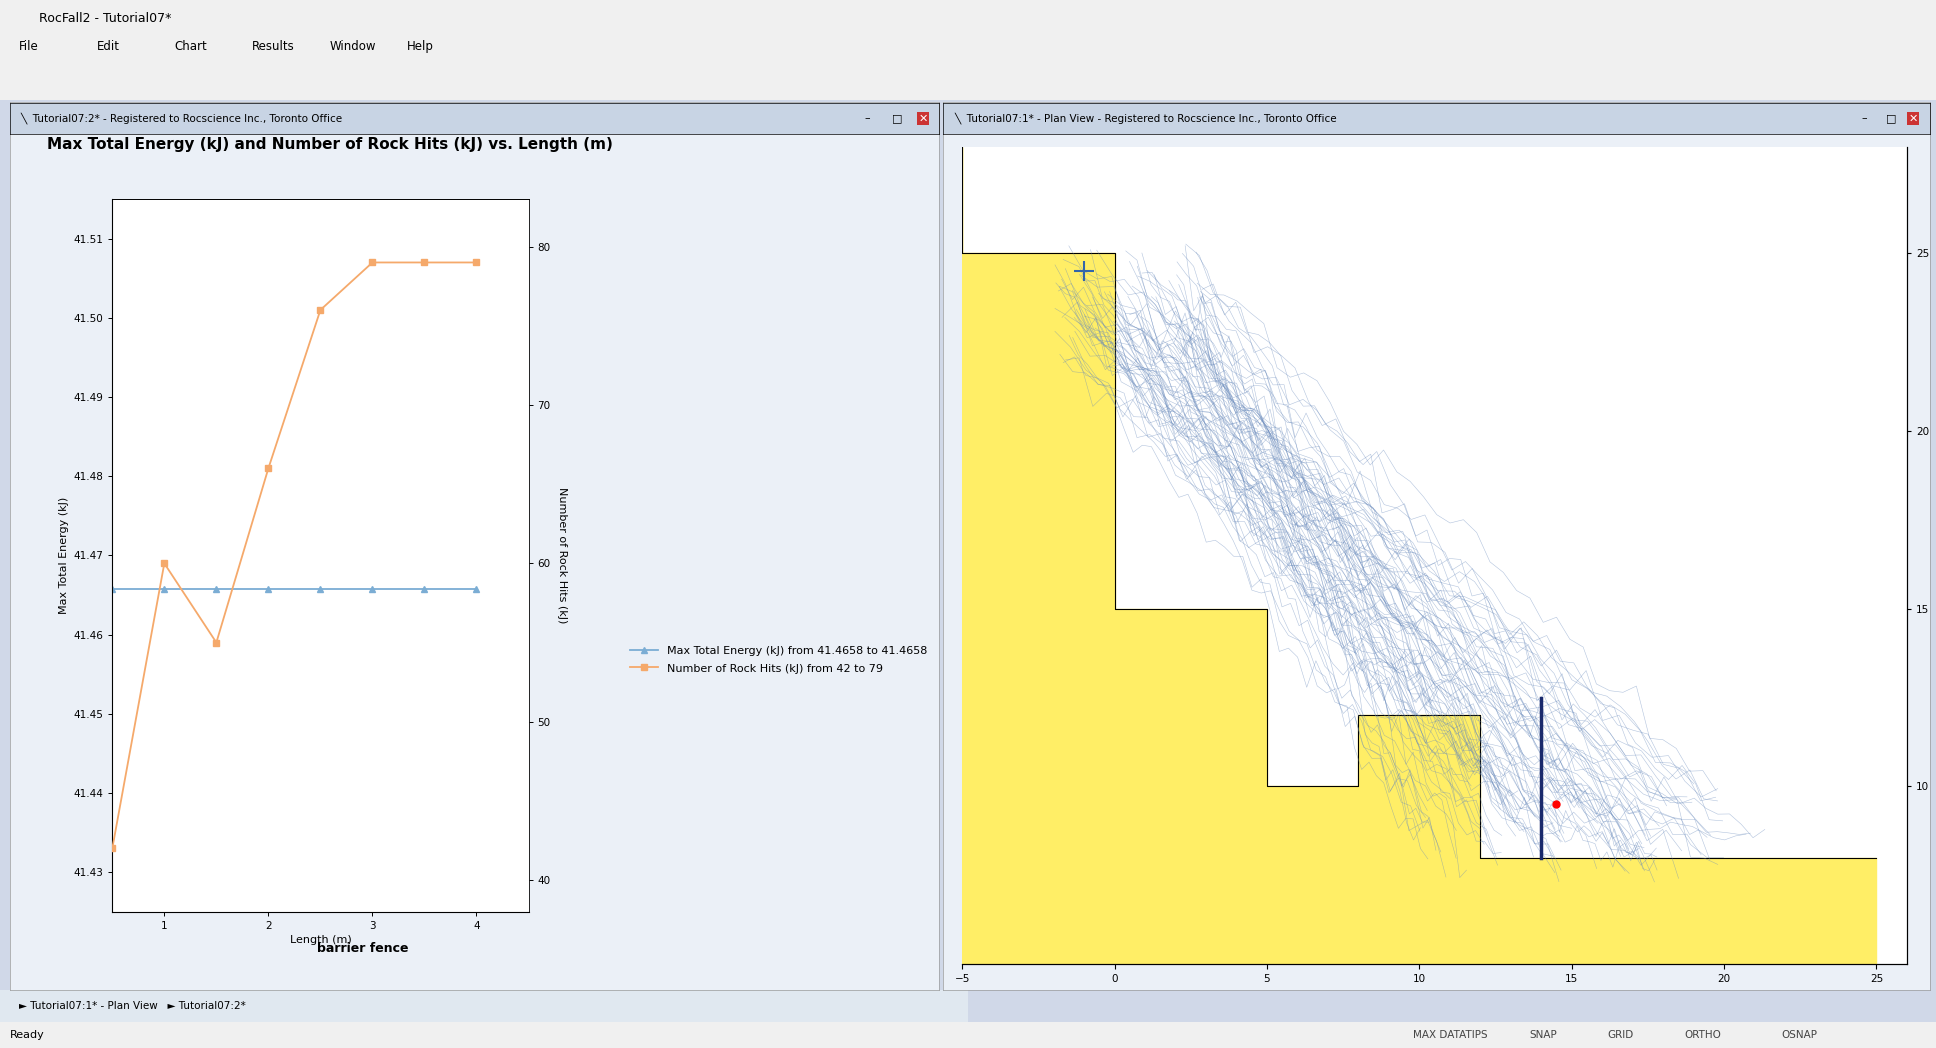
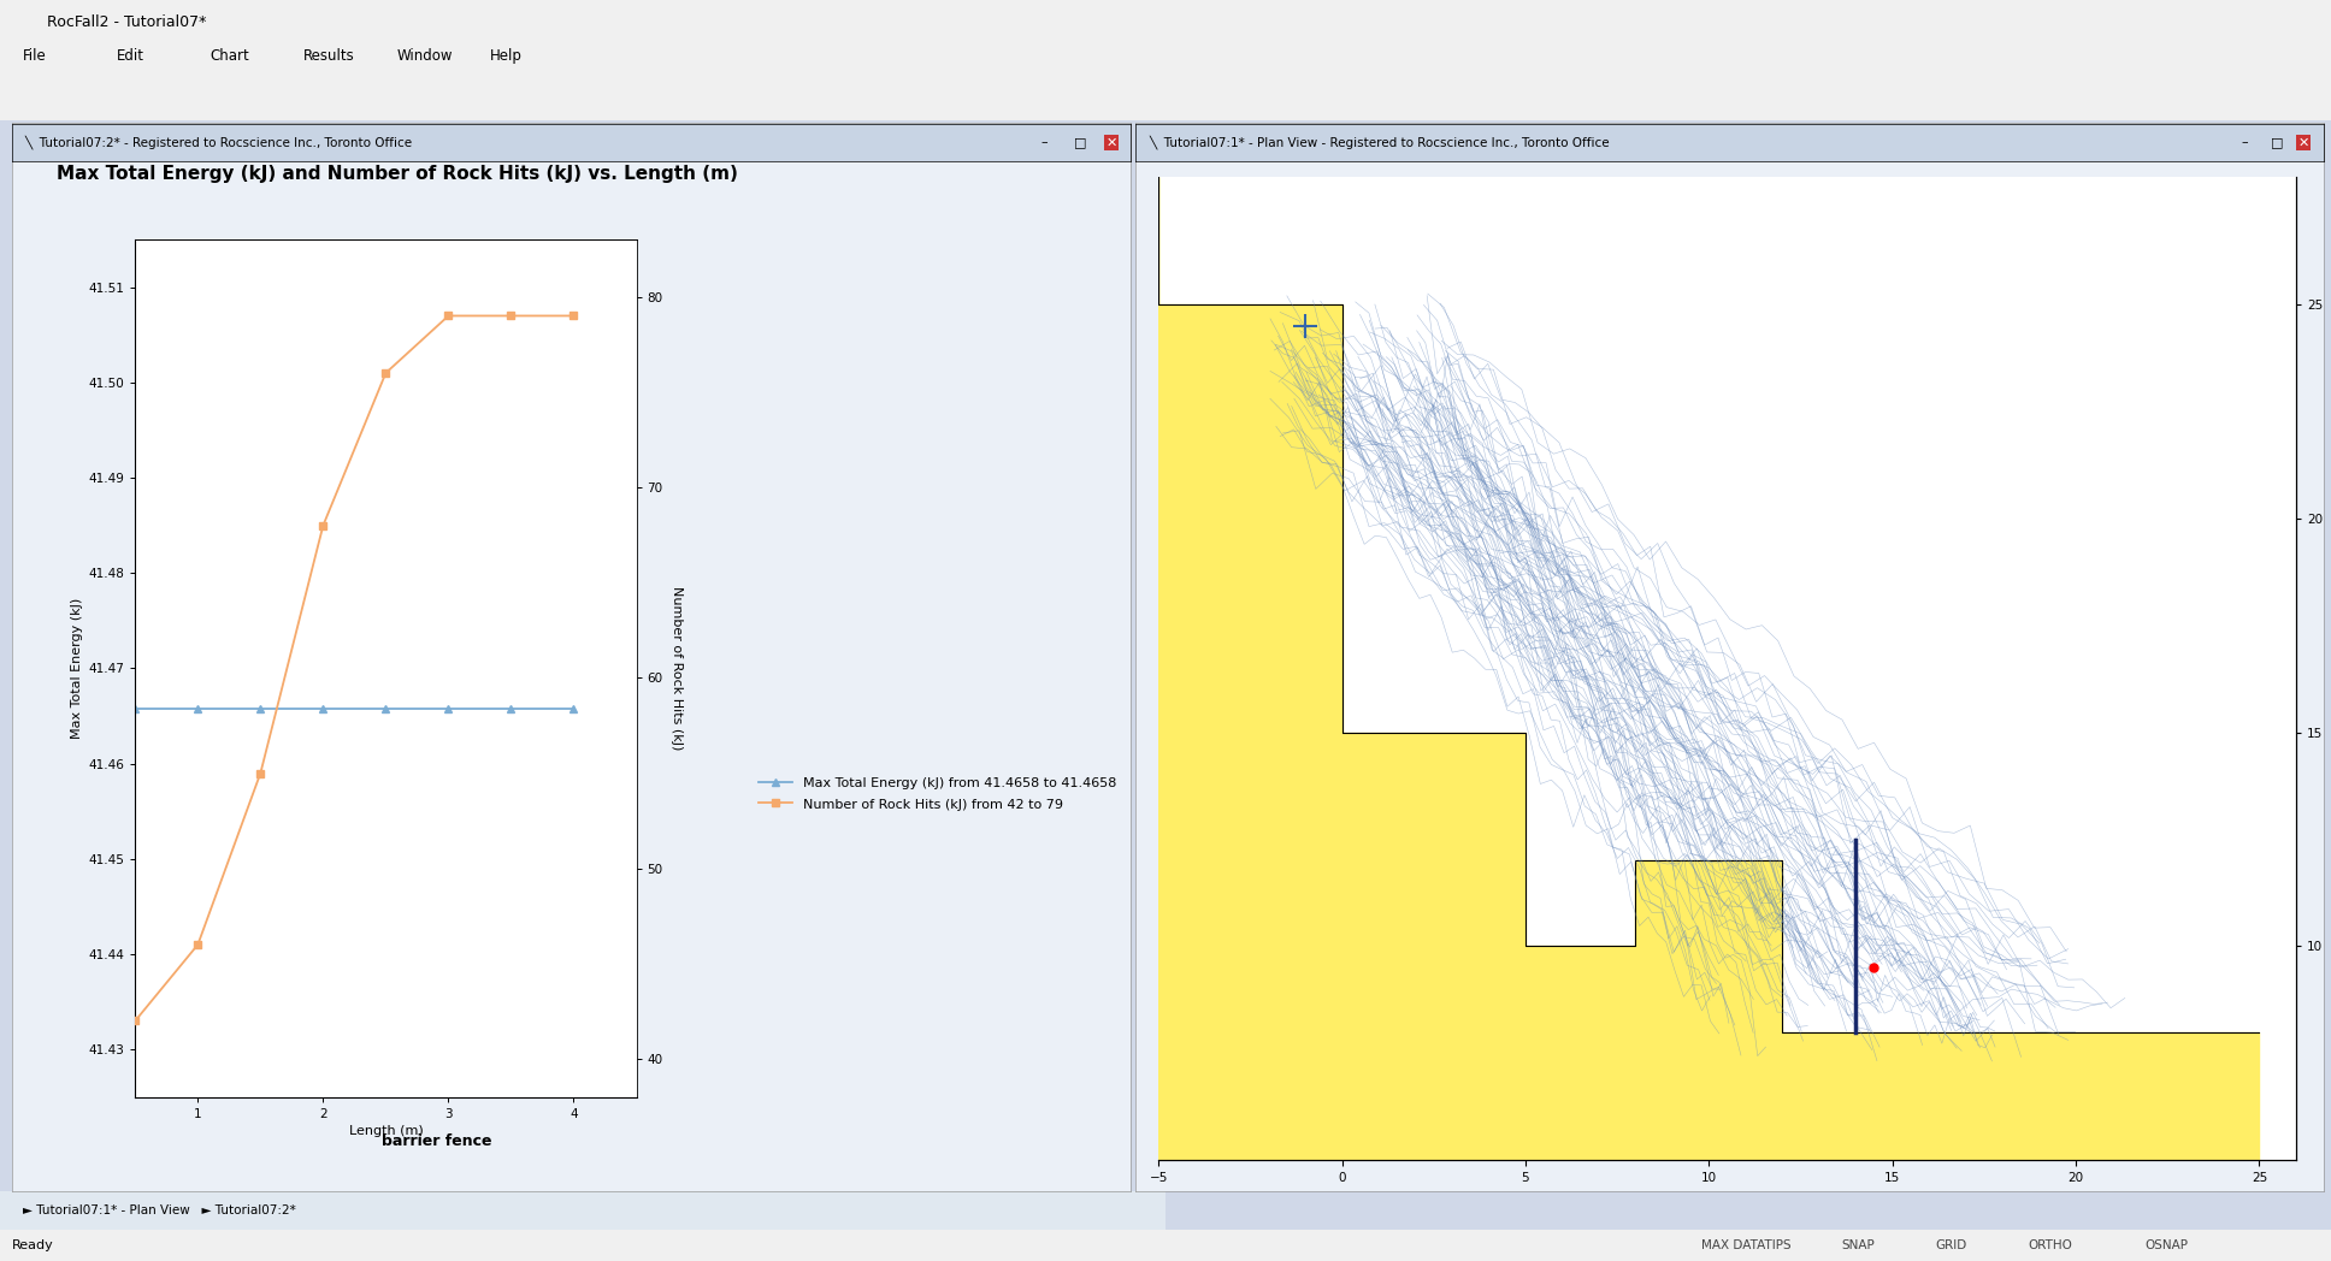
Number of Rock Hits (kJ) from 42 to 79/1: 60 -> 46
Number of Rock Hits (kJ) from 42 to 79/2: 66 -> 68
